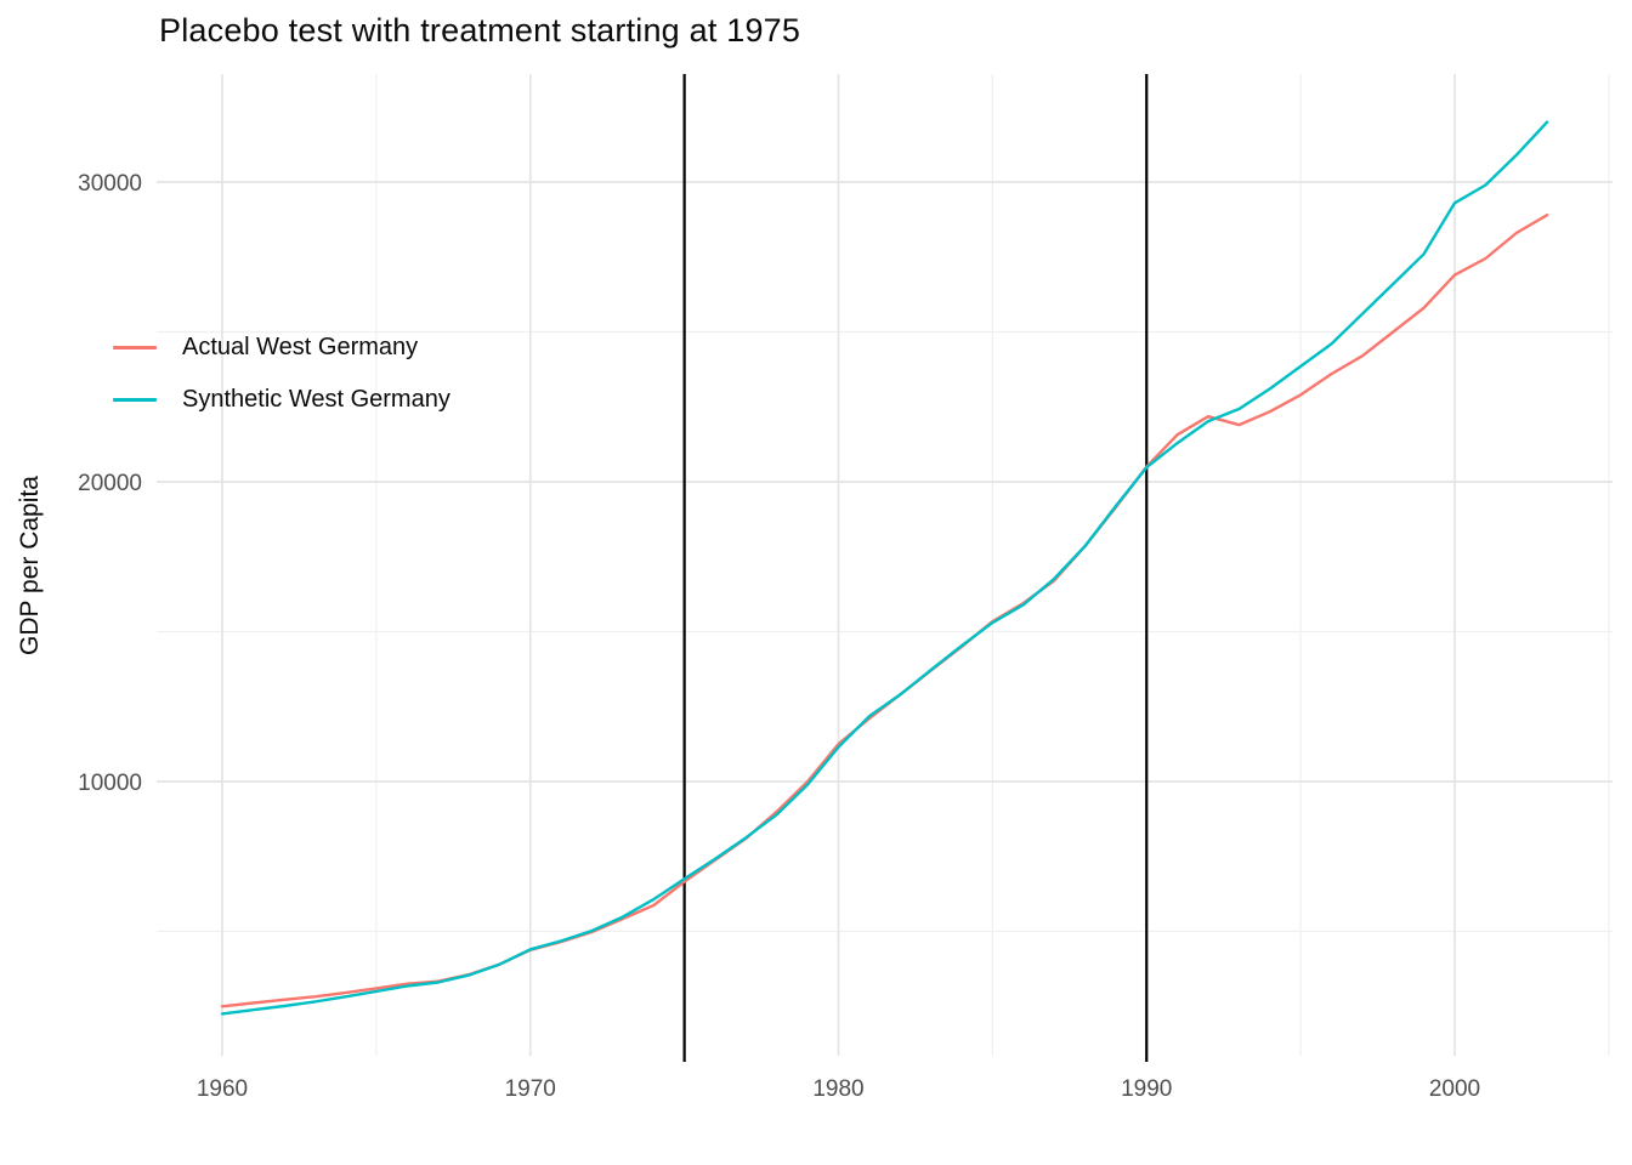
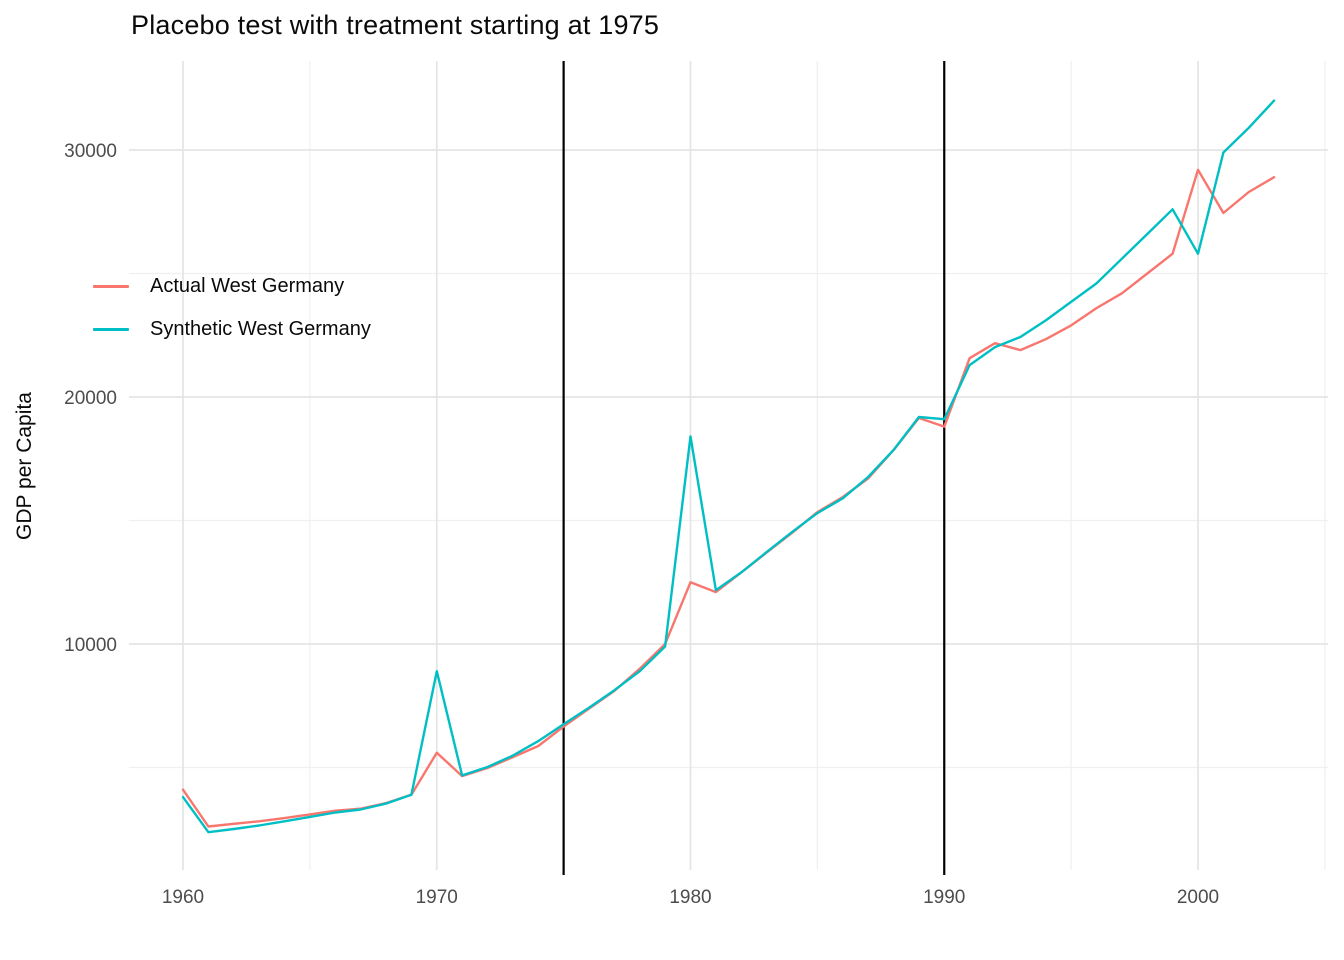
Actual West Germany/1960: 2500 -> 4100
Synthetic West Germany/1960: 2200 -> 3800
Actual West Germany/1970: 4400 -> 5600
Synthetic West Germany/1970: 4400 -> 8900
Actual West Germany/1980: 11200 -> 12500
Synthetic West Germany/1980: 11200 -> 18400
Actual West Germany/1990: 20500 -> 18800
Synthetic West Germany/1990: 20500 -> 19100
Actual West Germany/2000: 26900 -> 29200
Synthetic West Germany/2000: 29300 -> 25800
